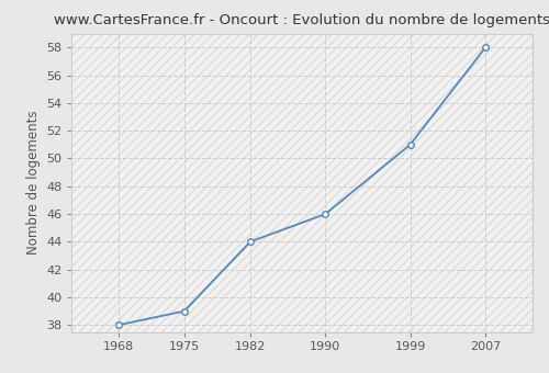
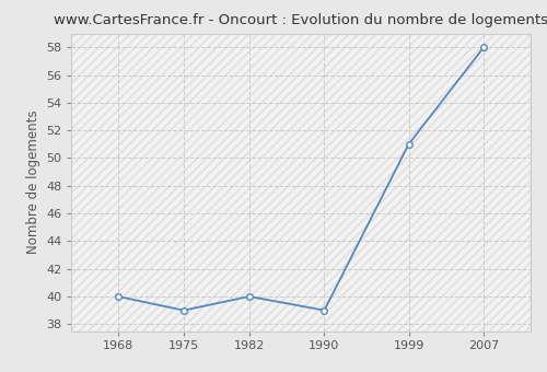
1968: 38 -> 40
1982: 44 -> 40
1990: 46 -> 39
